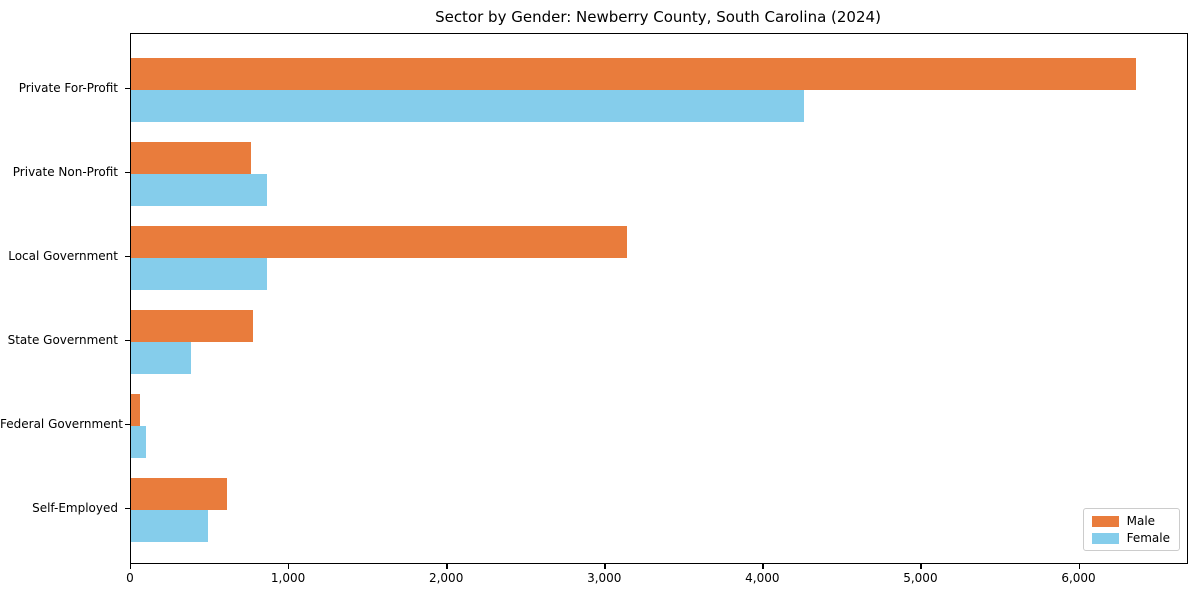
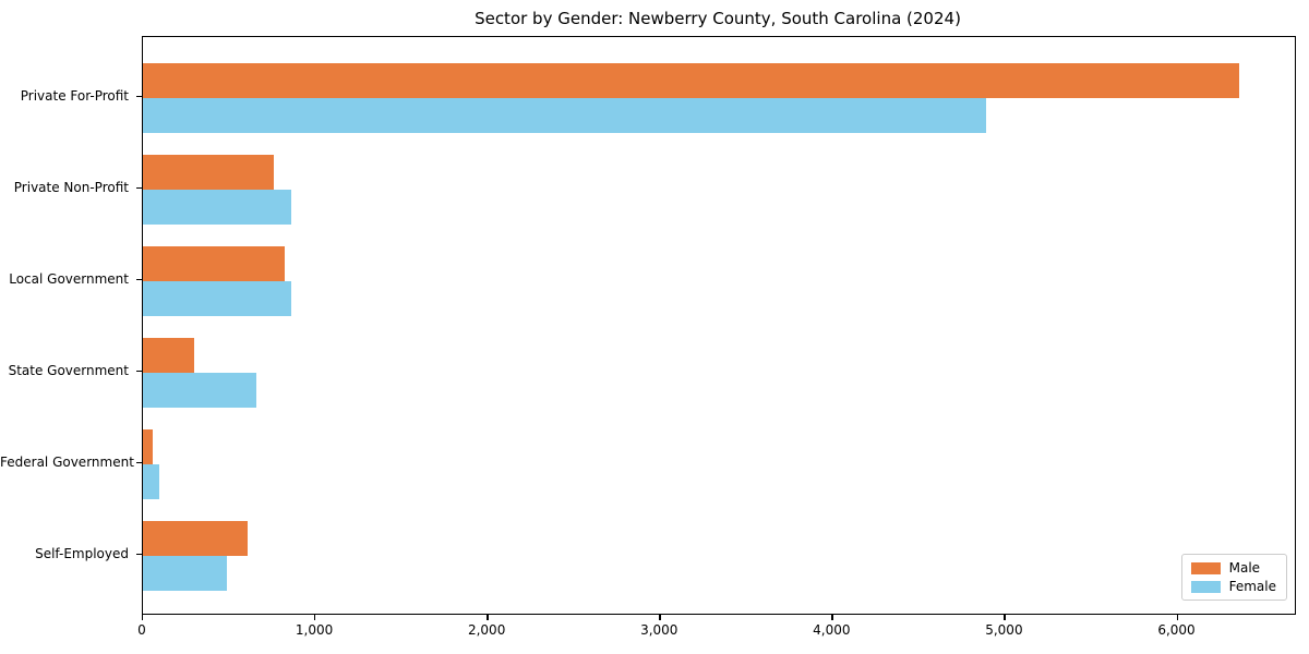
Female/Private For-Profit: 4260 -> 4890
Male/Local Government: 3140 -> 820
Male/State Government: 770 -> 300
Female/State Government: 380 -> 660
